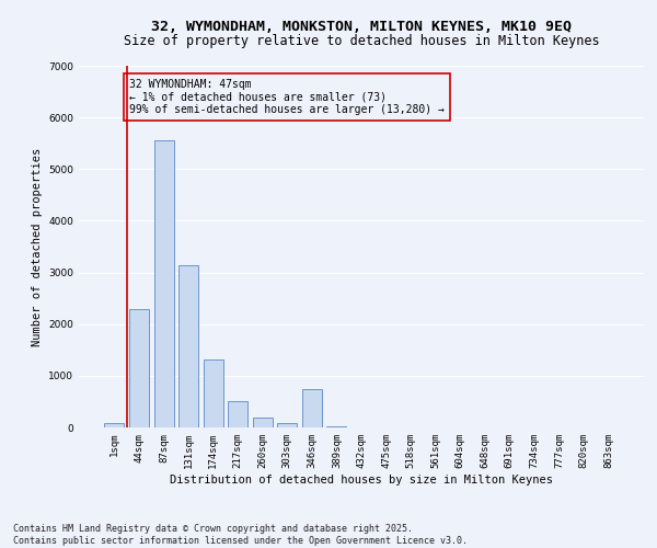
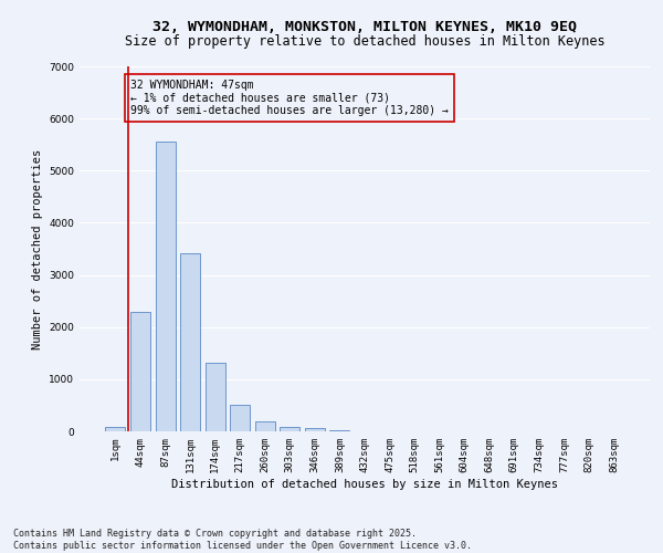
131sqm: 3150 -> 3420
346sqm: 750 -> 70
